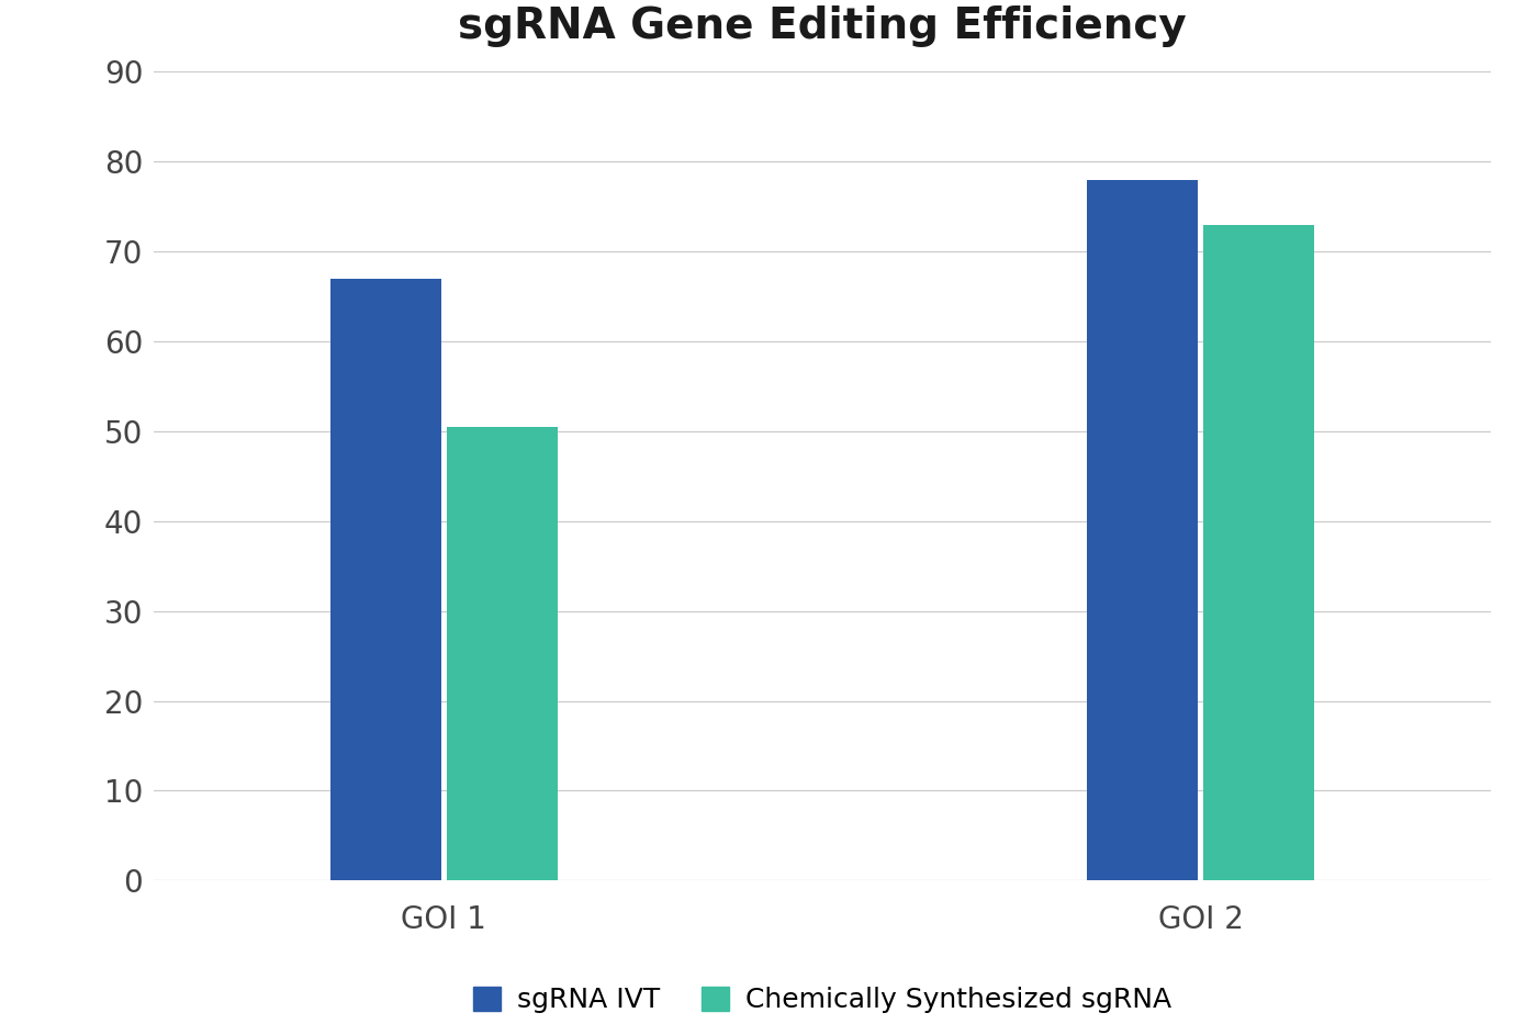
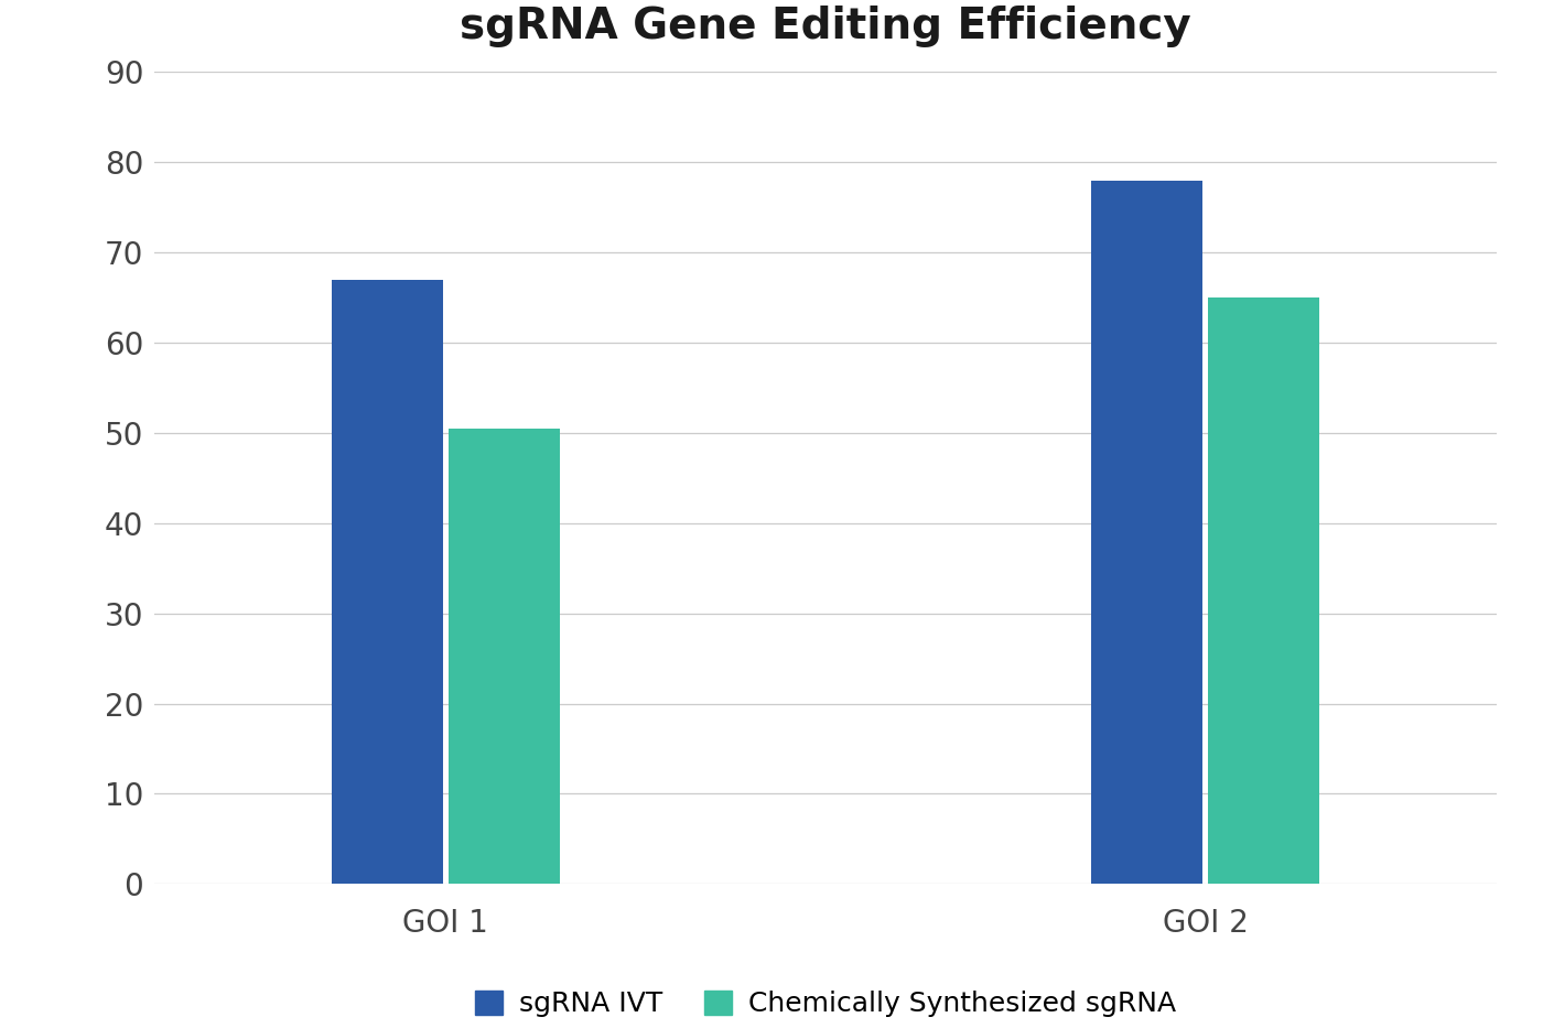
Chemically Synthesized sgRNA/GOI 2: 73.0 -> 65.0
